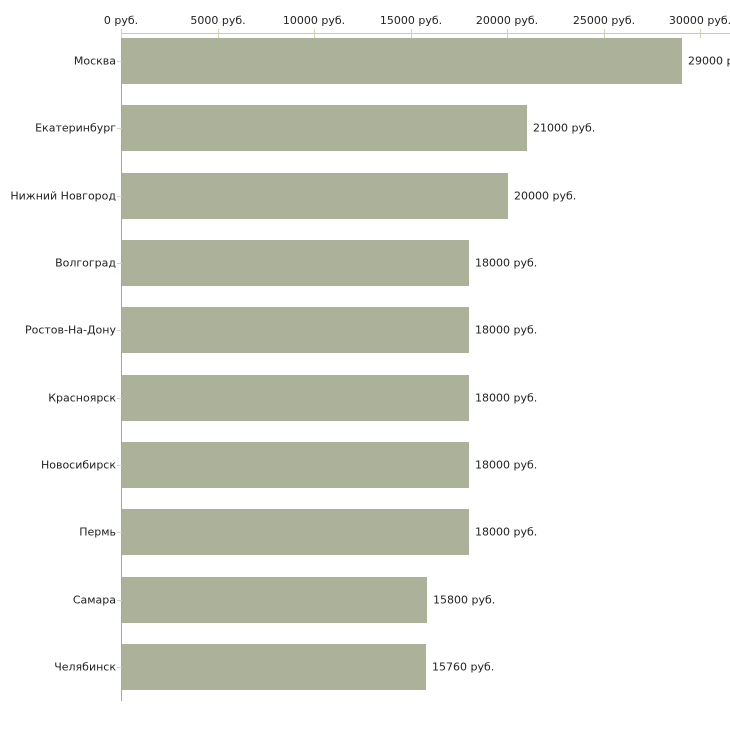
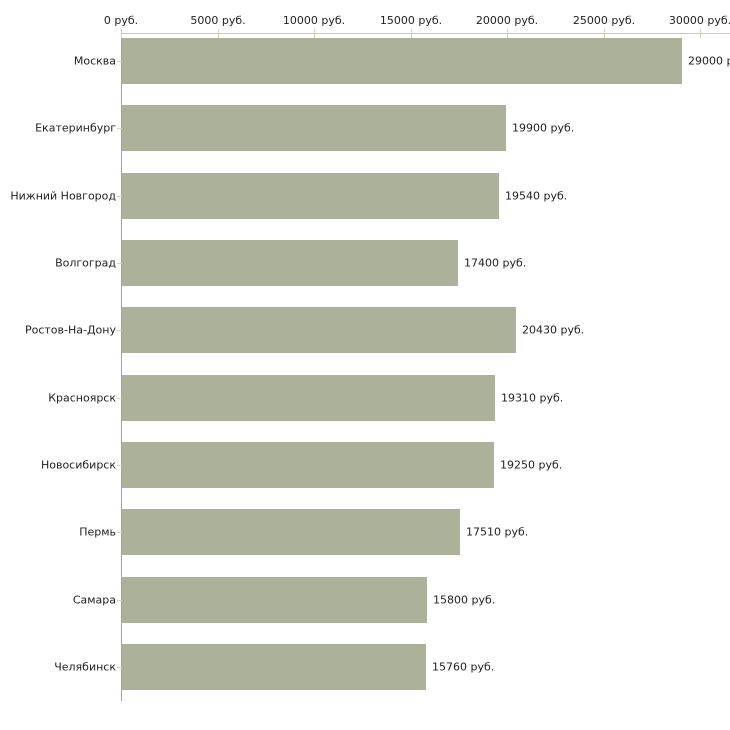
Екатеринбург: 21000 -> 19900
Нижний Новгород: 20000 -> 19540
Волгоград: 18000 -> 17400
Ростов-На-Дону: 18000 -> 20430
Красноярск: 18000 -> 19310
Новосибирск: 18000 -> 19250
Пермь: 18000 -> 17510
